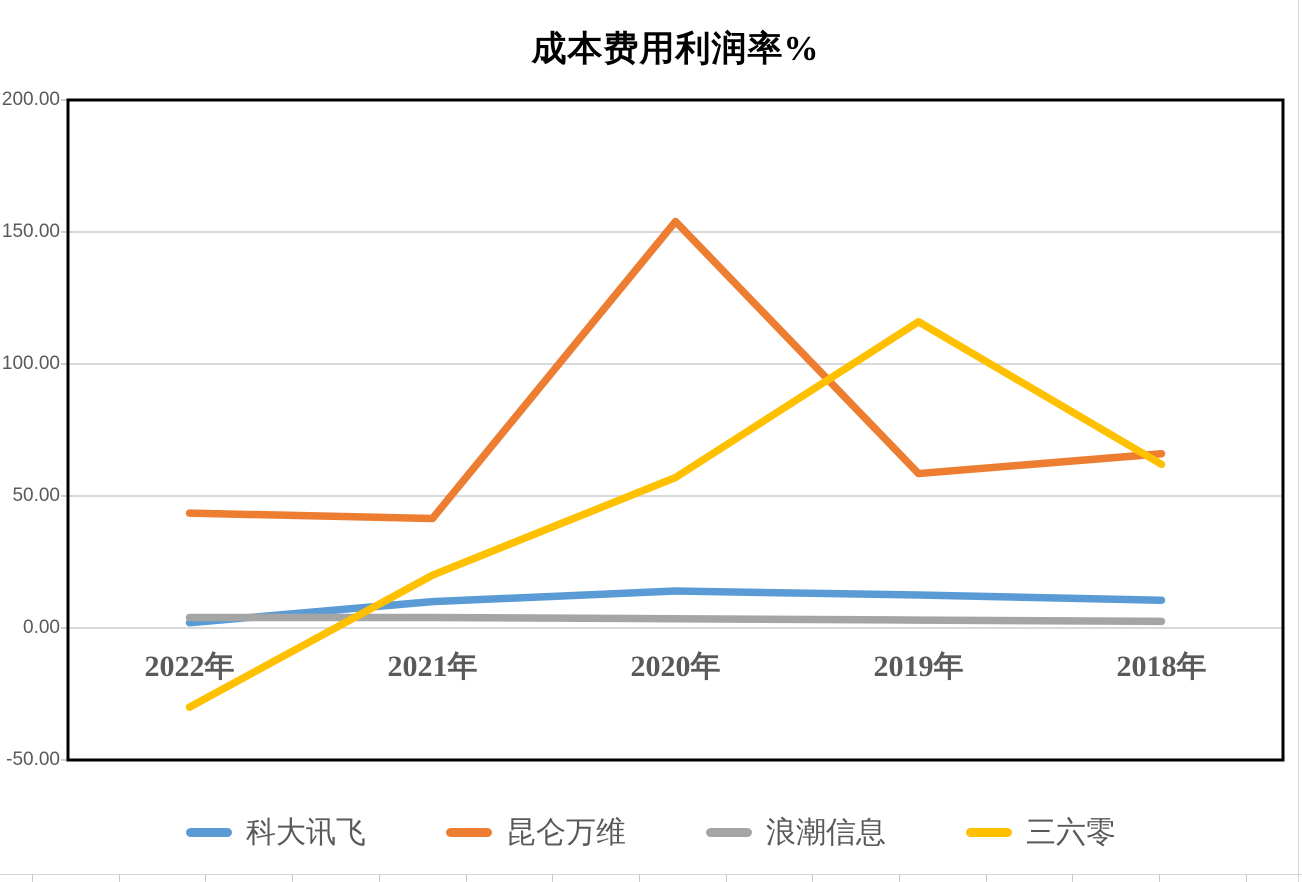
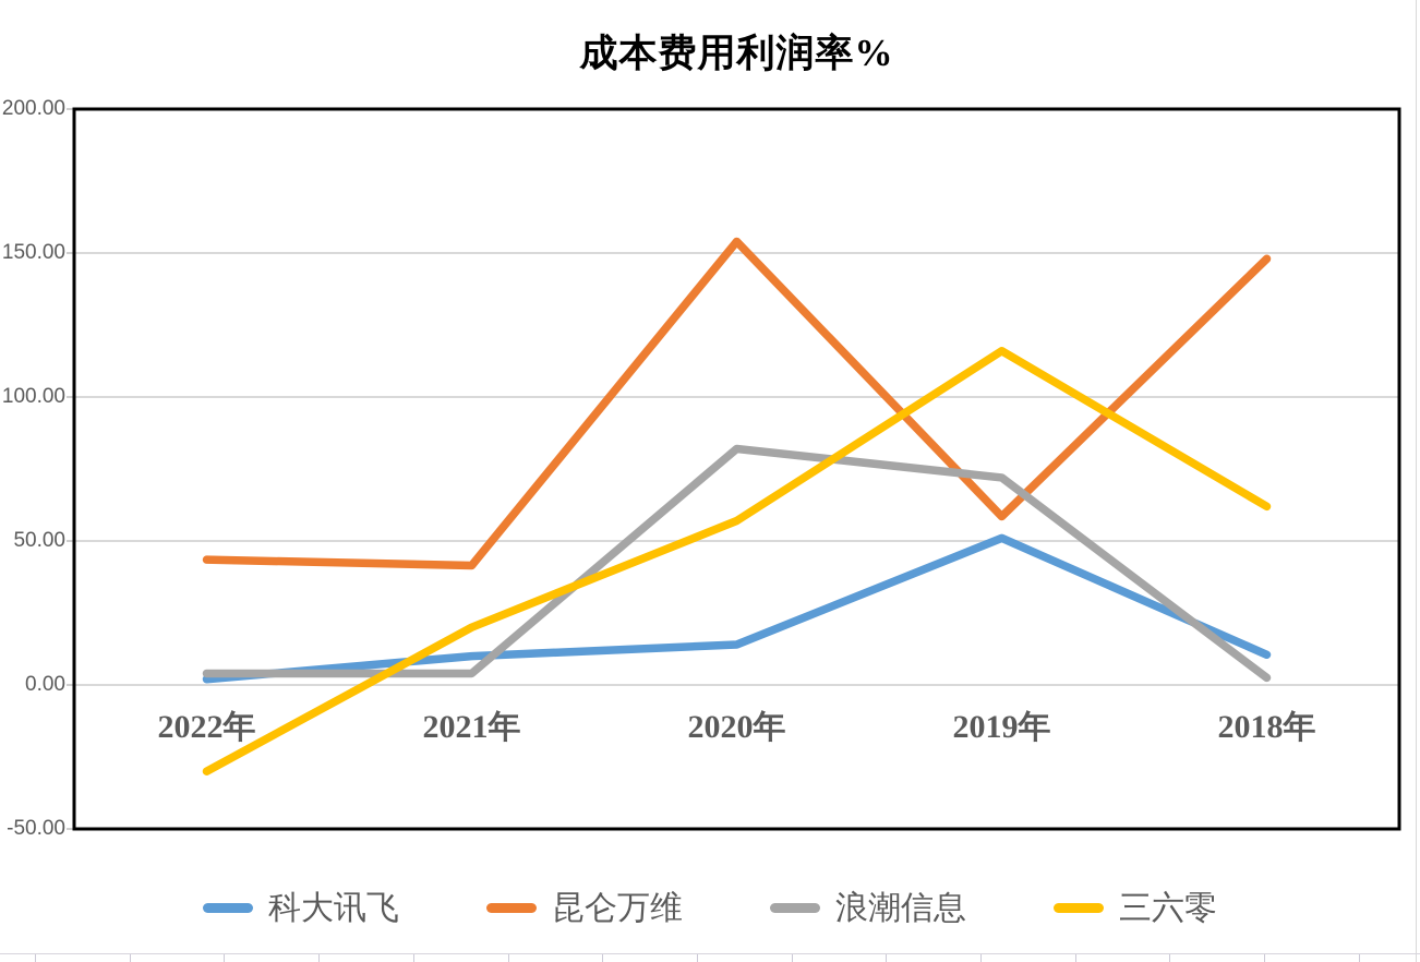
浪潮信息/2020年: 4 -> 82
科大讯飞/2019年: 12 -> 51
浪潮信息/2019年: 3 -> 72
昆仑万维/2018年: 66 -> 148
